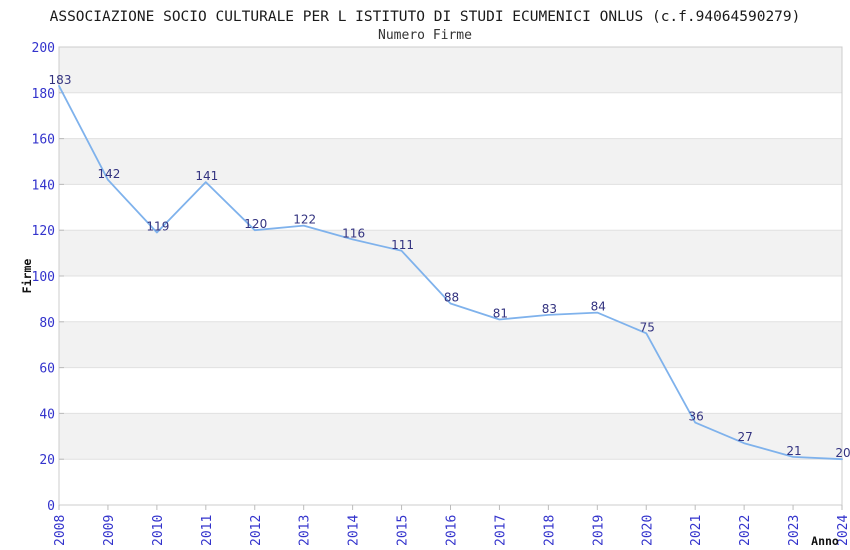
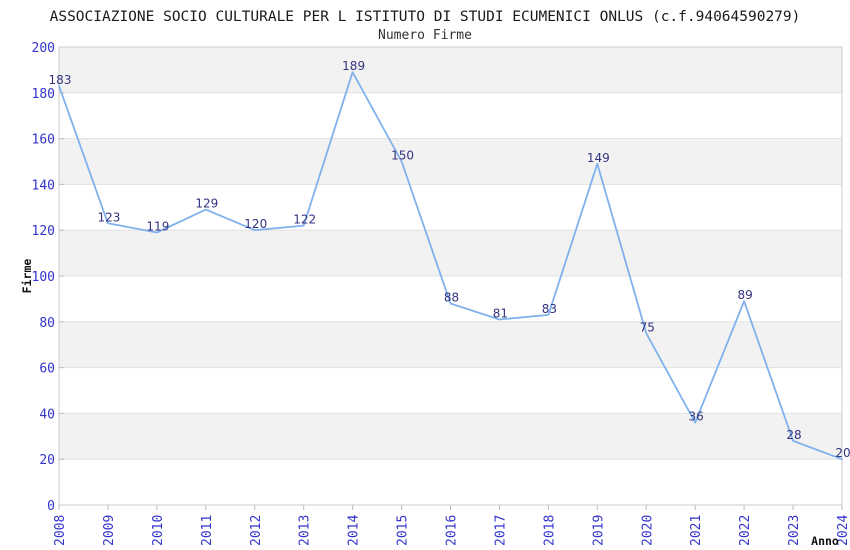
2009: 142 -> 123
2011: 141 -> 129
2014: 116 -> 189
2015: 111 -> 150
2019: 84 -> 149
2022: 27 -> 89
2023: 21 -> 28
